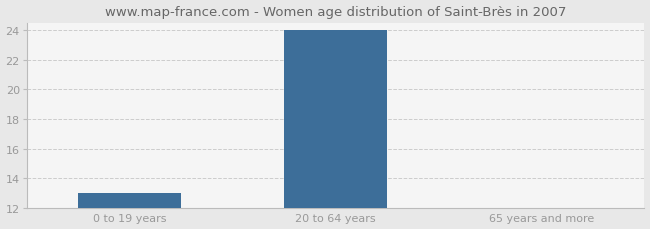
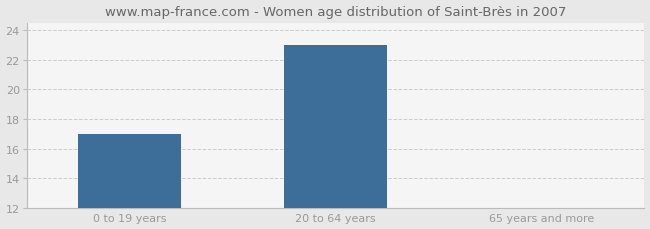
0 to 19 years: 13 -> 17
20 to 64 years: 24 -> 23
